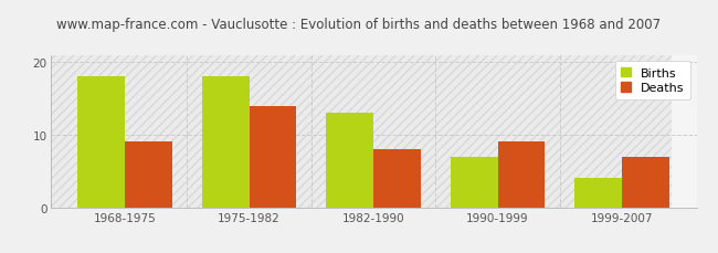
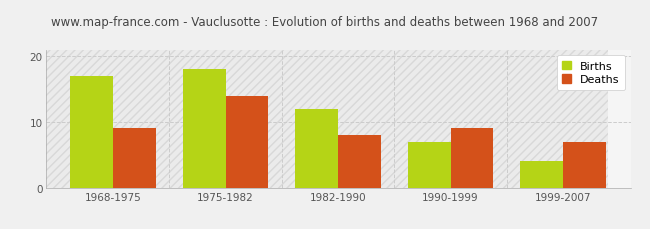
Births/1968-1975: 18 -> 17
Births/1982-1990: 13 -> 12
